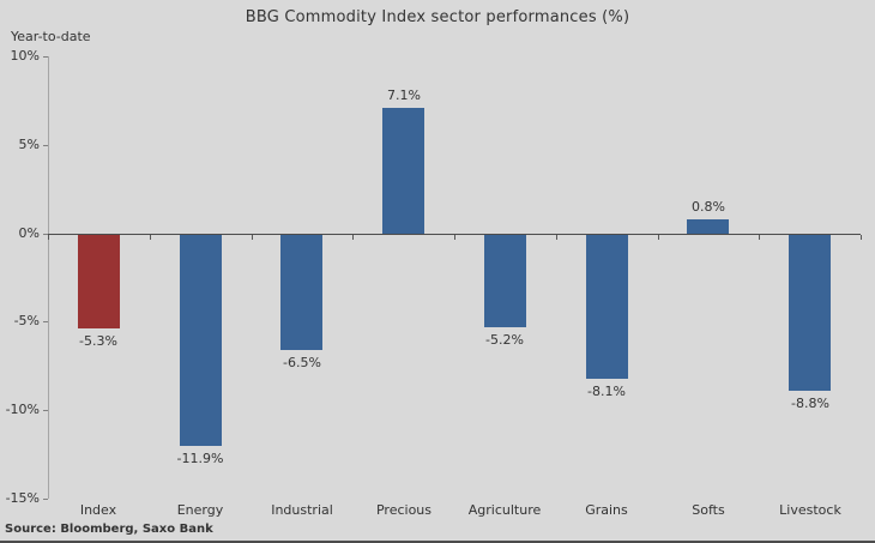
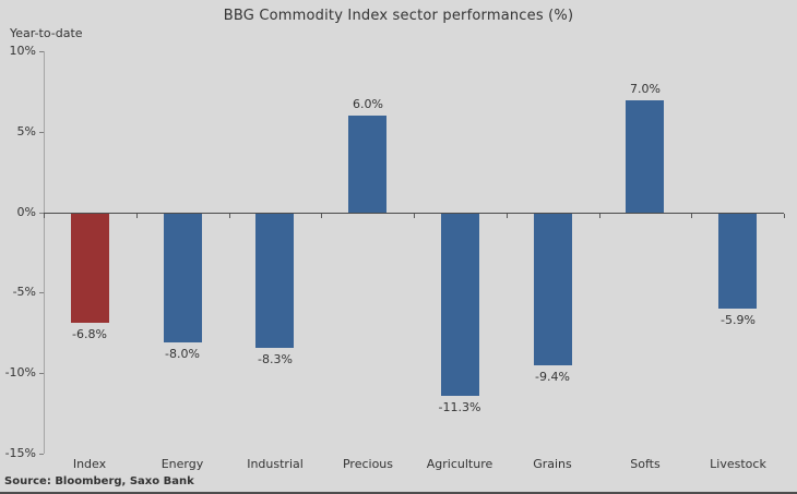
Index: -5.3% -> -6.8%
Energy: -11.9% -> -8.0%
Industrial: -6.5% -> -8.3%
Precious: 7.1% -> 6.0%
Agriculture: -5.2% -> -11.3%
Grains: -8.1% -> -9.4%
Softs: 0.8% -> 7.0%
Livestock: -8.8% -> -5.9%
